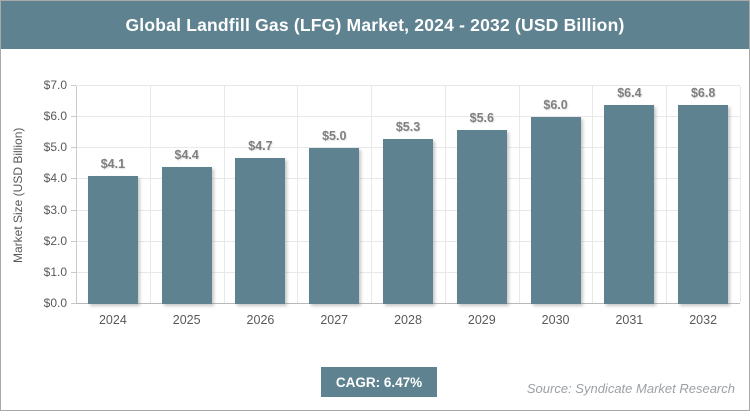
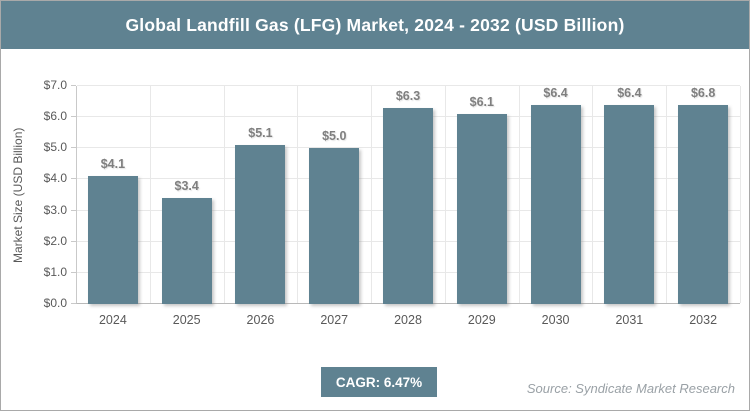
2025: $4.4 -> $3.4
2026: $4.7 -> $5.1
2028: $5.3 -> $6.3
2029: $5.6 -> $6.1
2030: $6.0 -> $6.4
